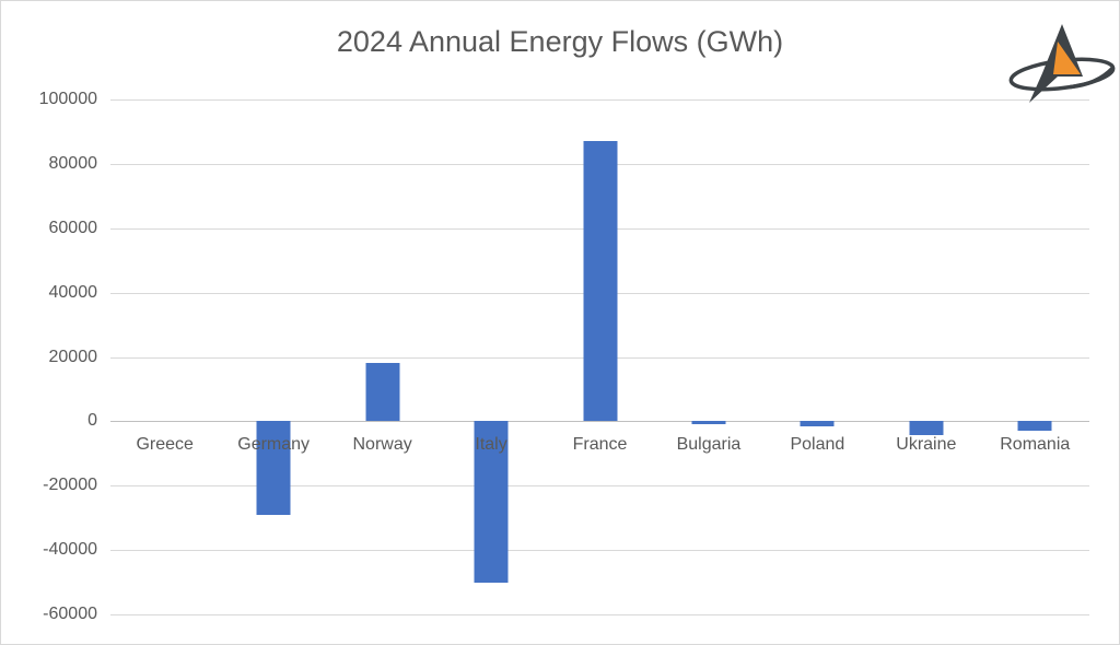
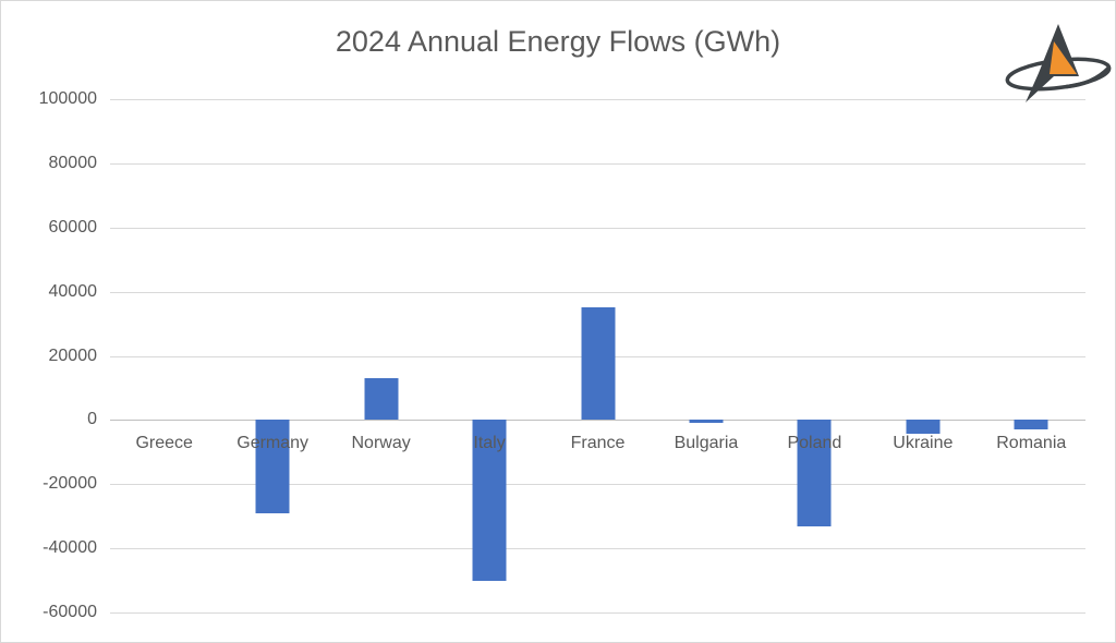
Norway: 18000 -> 13000
France: 87000 -> 35000
Poland: -2000 -> -33000
